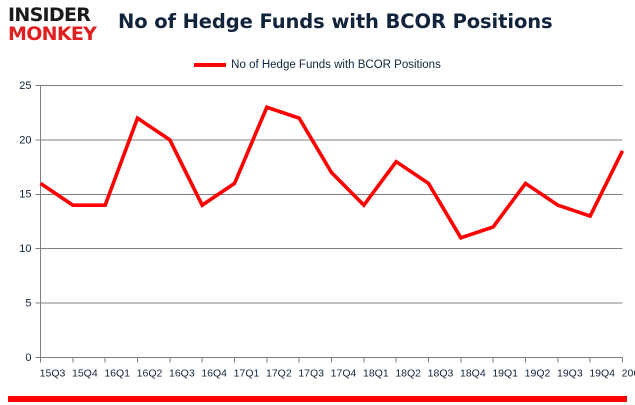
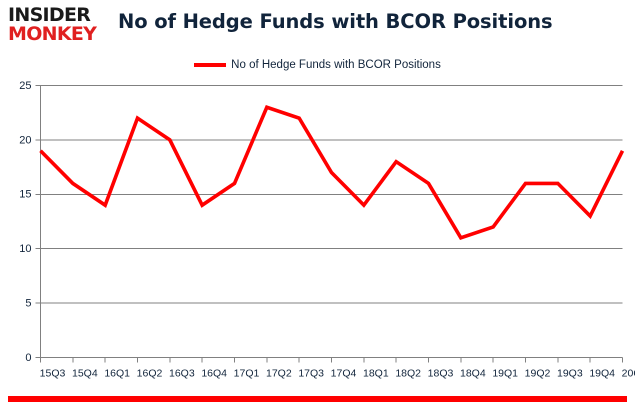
15Q3: 16 -> 19
15Q4: 14 -> 16
19Q3: 14 -> 16
